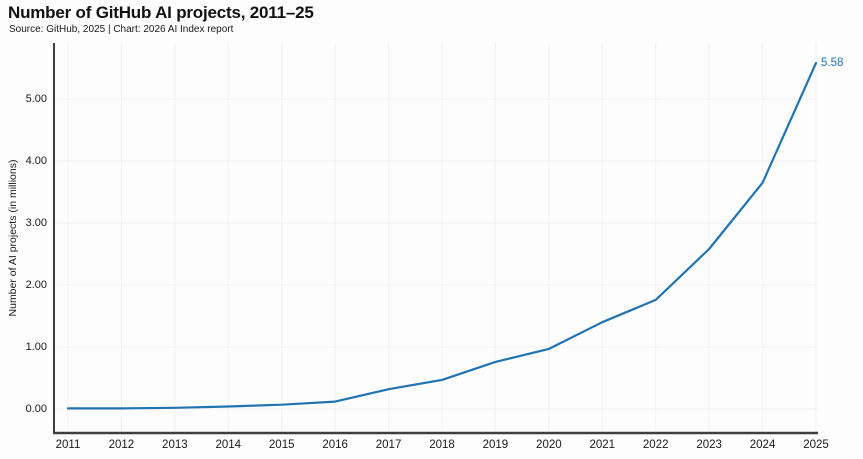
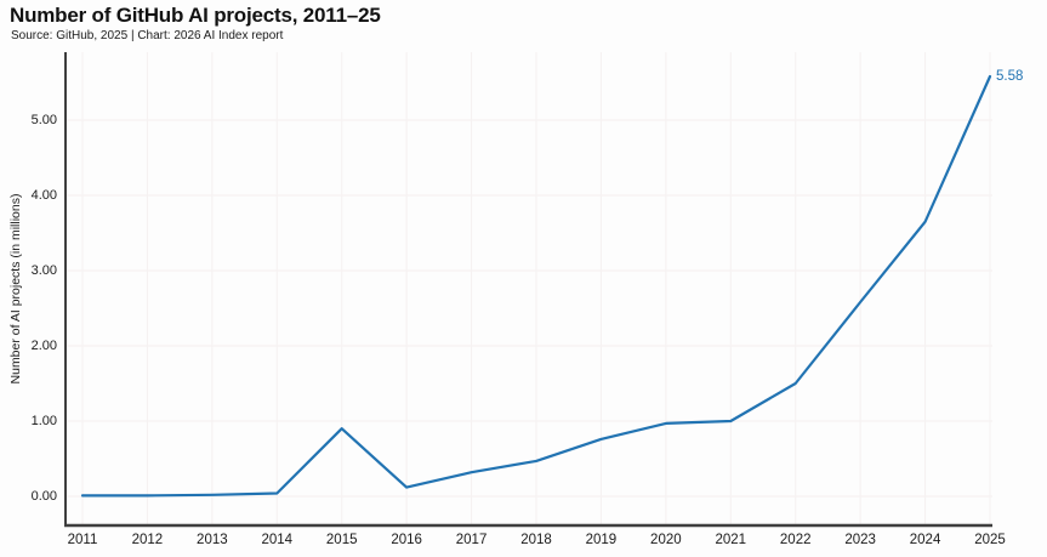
2015: 0.1 -> 0.9
2021: 1.4 -> 1.0
2022: 1.8 -> 1.5
